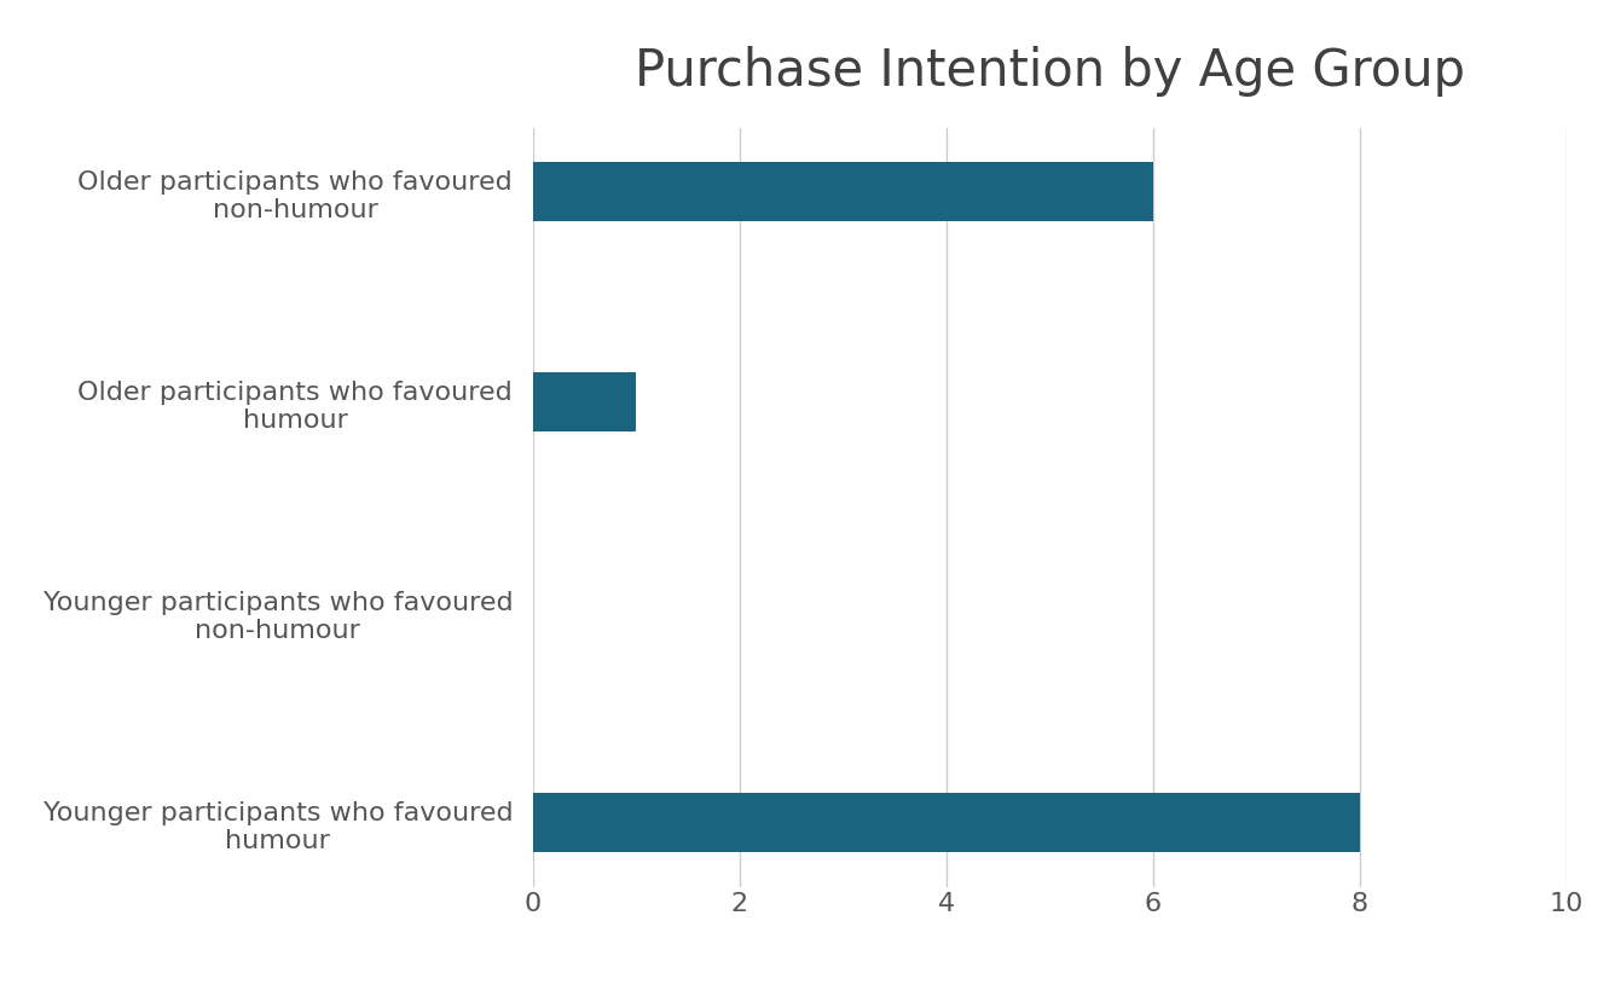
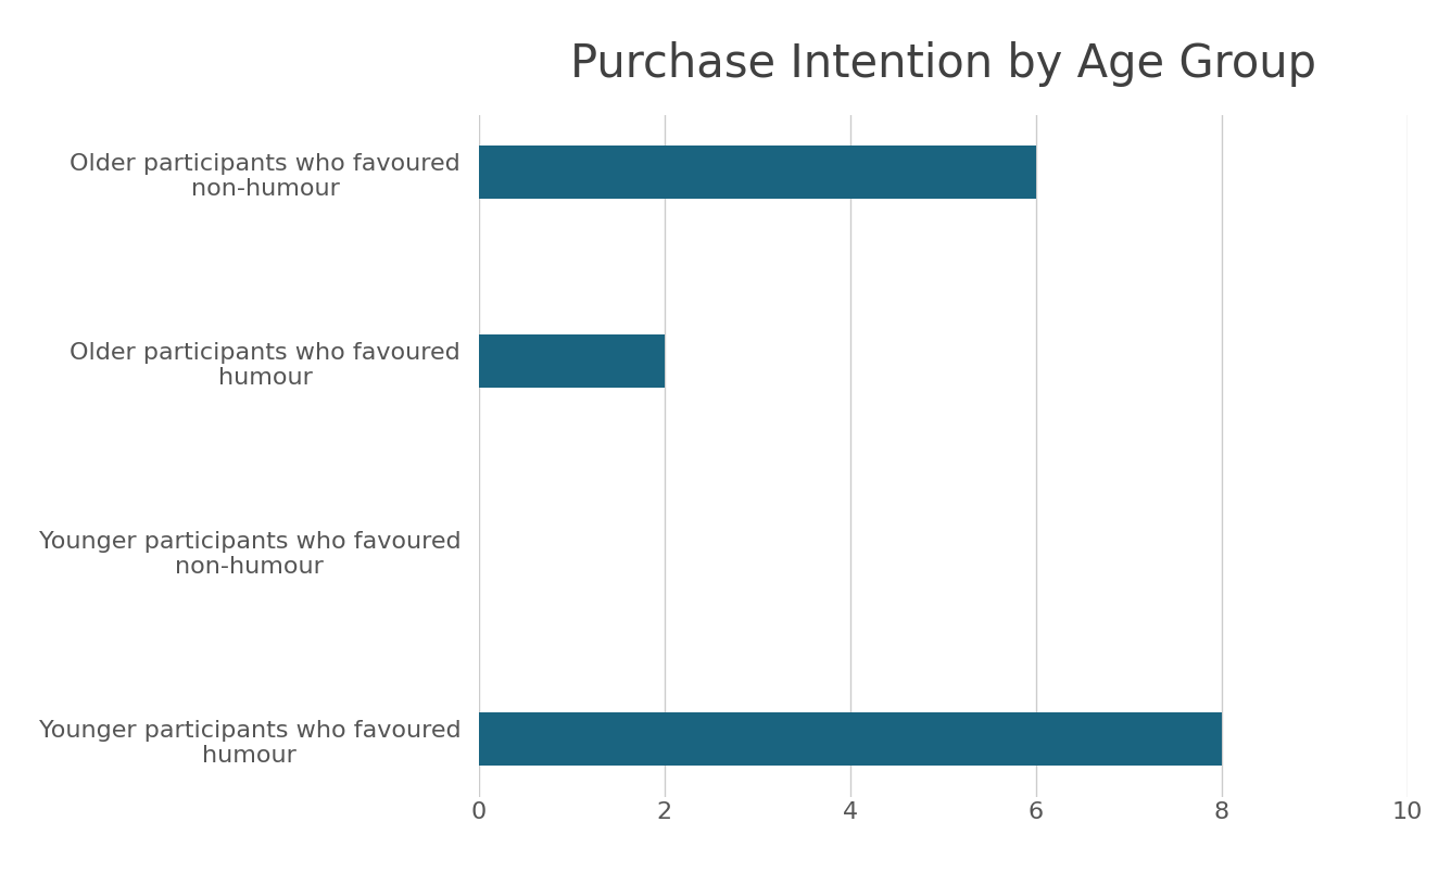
Older participants who favoured humour: 1 -> 2
